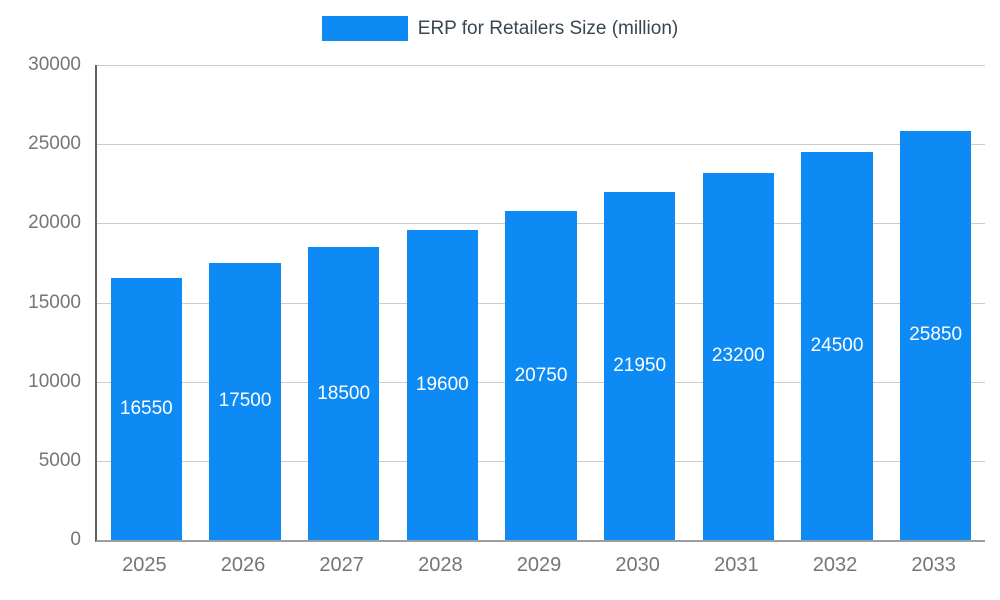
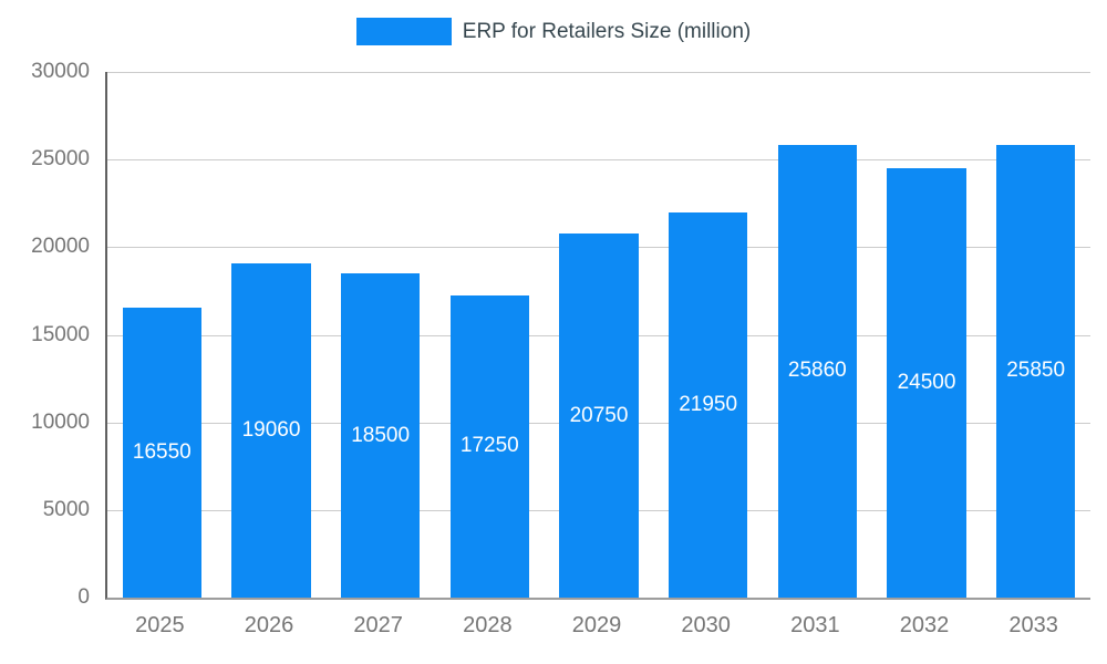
2026: 17500 -> 19060
2028: 19600 -> 17250
2031: 23200 -> 25860
